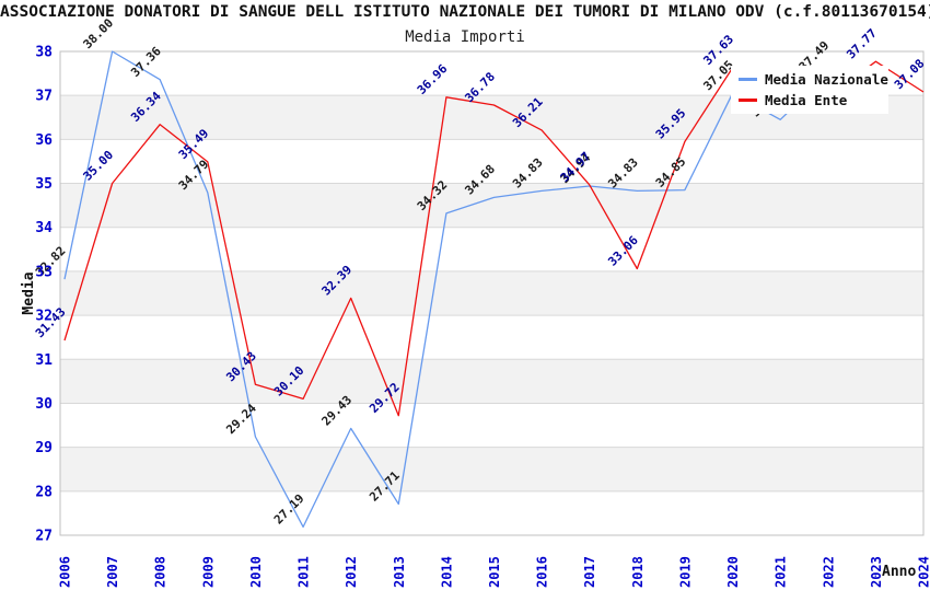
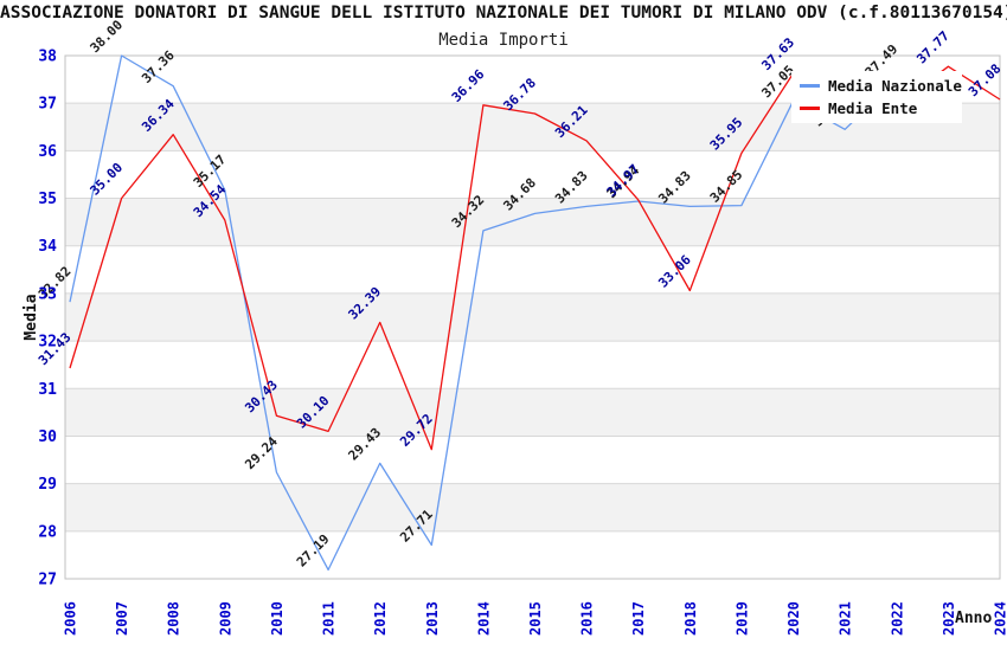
Media Nazionale/2009: 34.79 -> 35.17
Media Ente/2009: 35.49 -> 34.54
